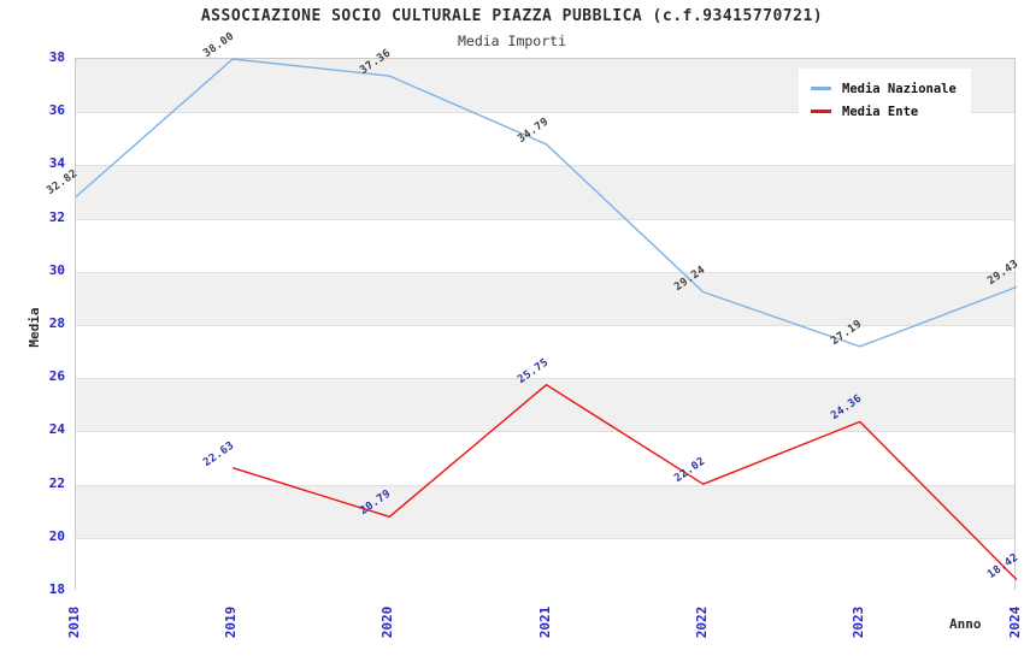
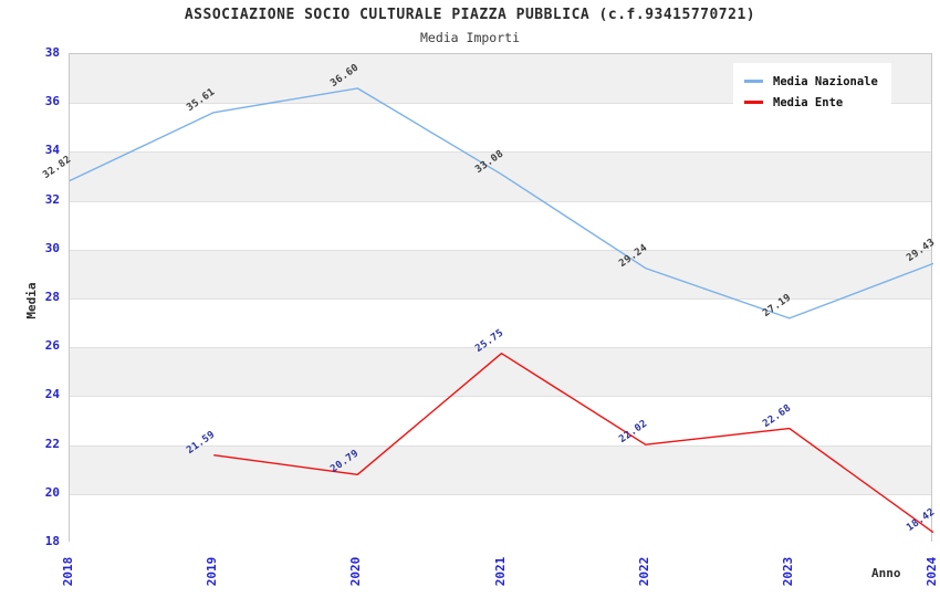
Media Nazionale/2019: 38.00 -> 35.61
Media Ente/2019: 22.63 -> 21.59
Media Nazionale/2020: 37.36 -> 36.60
Media Nazionale/2021: 34.79 -> 33.08
Media Ente/2023: 24.36 -> 22.68
